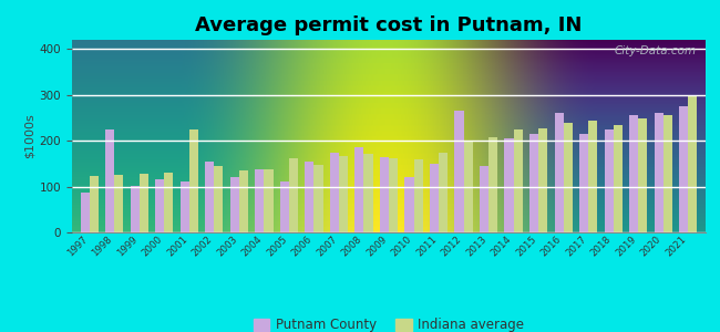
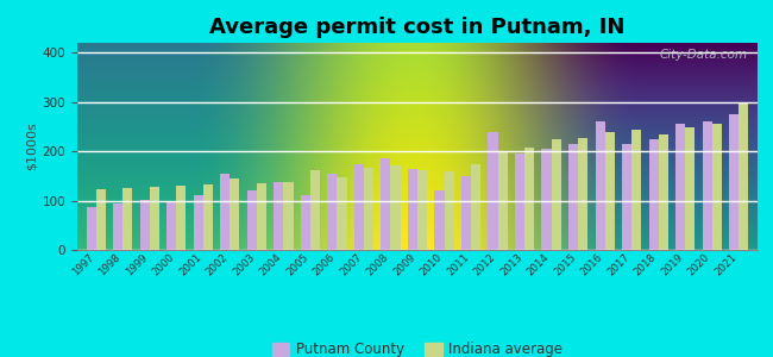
Putnam County/1998: 225 -> 95
Putnam County/2000: 115 -> 97
Indiana average/2001: 225 -> 132
Putnam County/2012: 265 -> 240
Putnam County/2013: 145 -> 195
